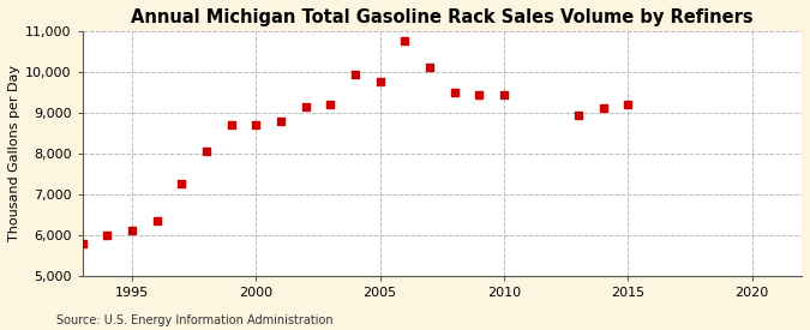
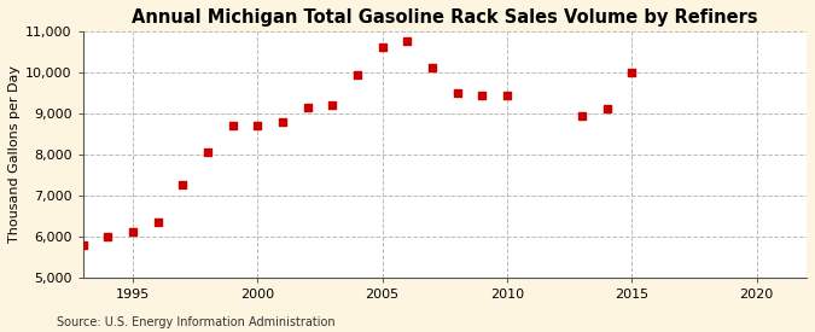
2005: 9,750 -> 10,600
2015: 9,200 -> 10,000
